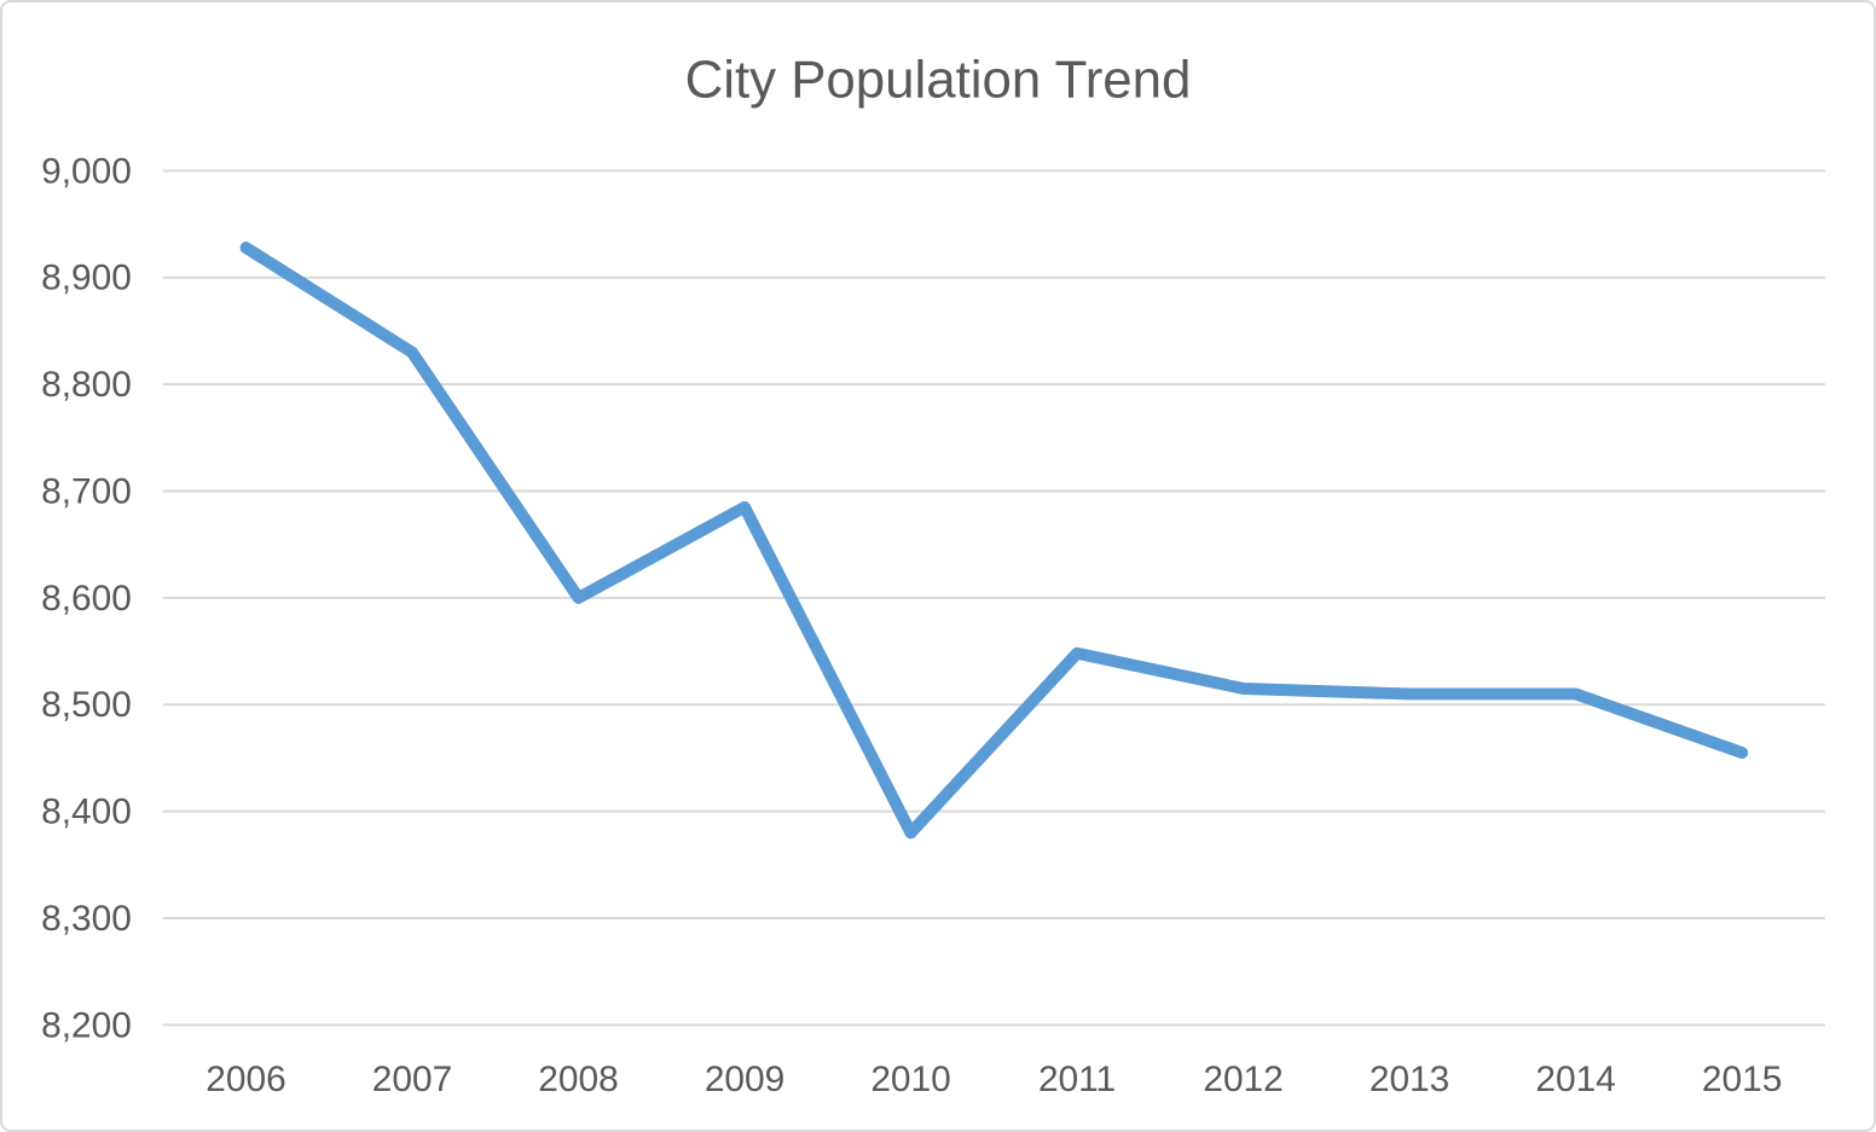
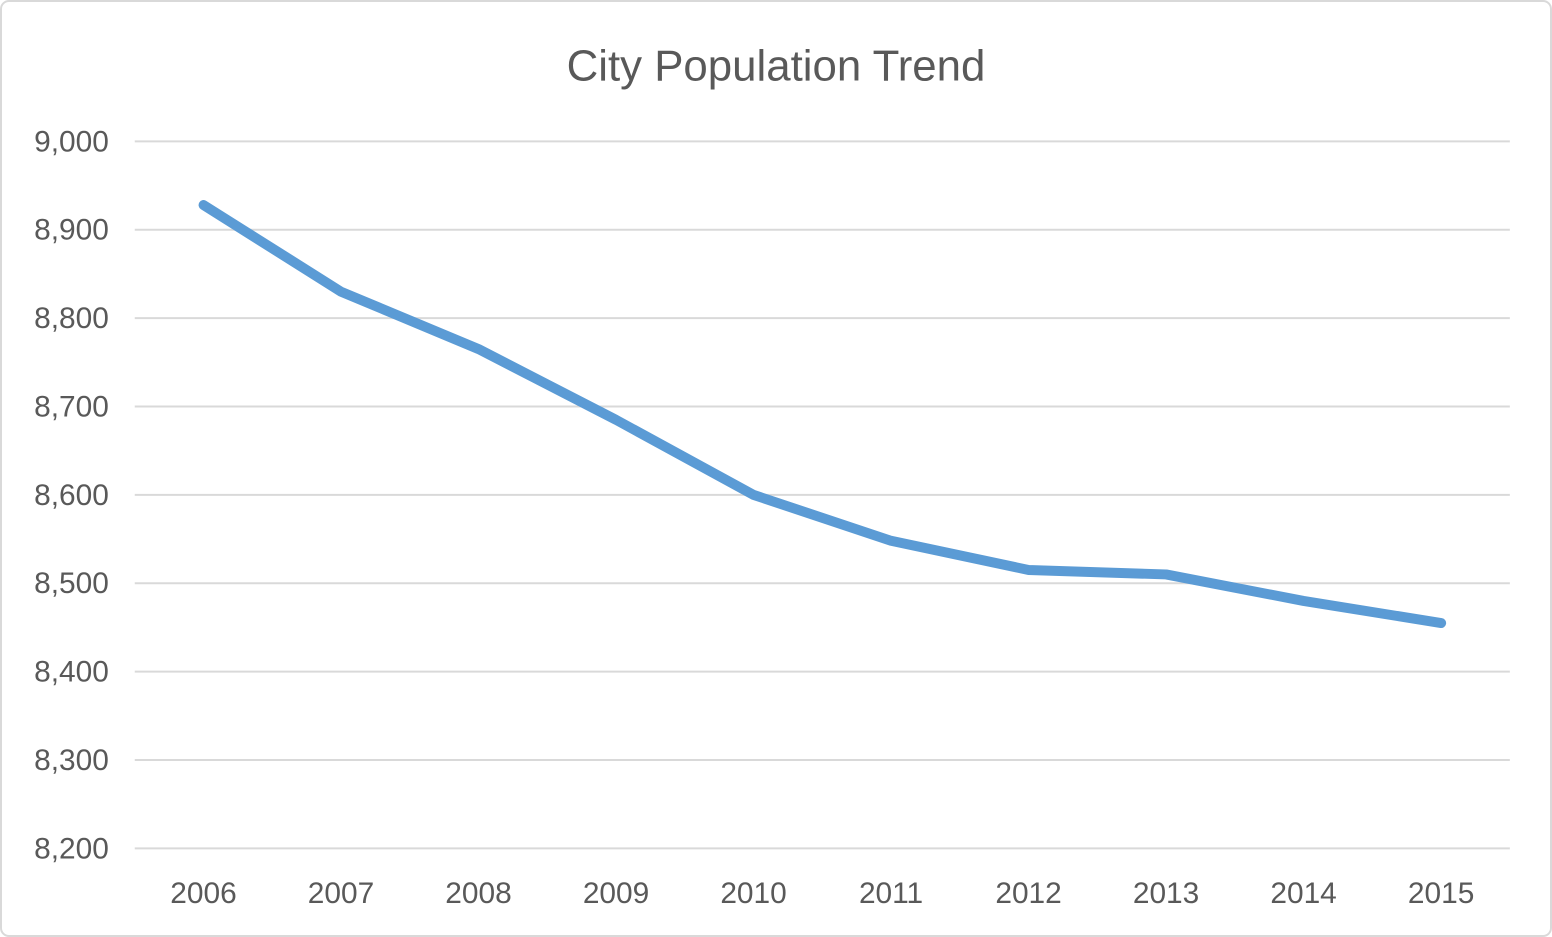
2008: 8600 -> 8760
2010: 8380 -> 8600
2014: 8510 -> 8480
